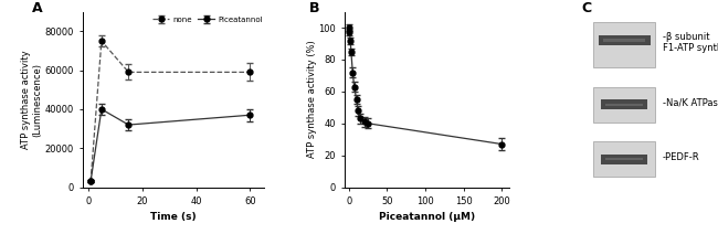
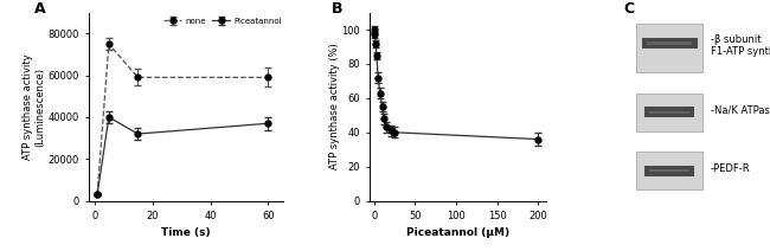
200: 27 -> 36
